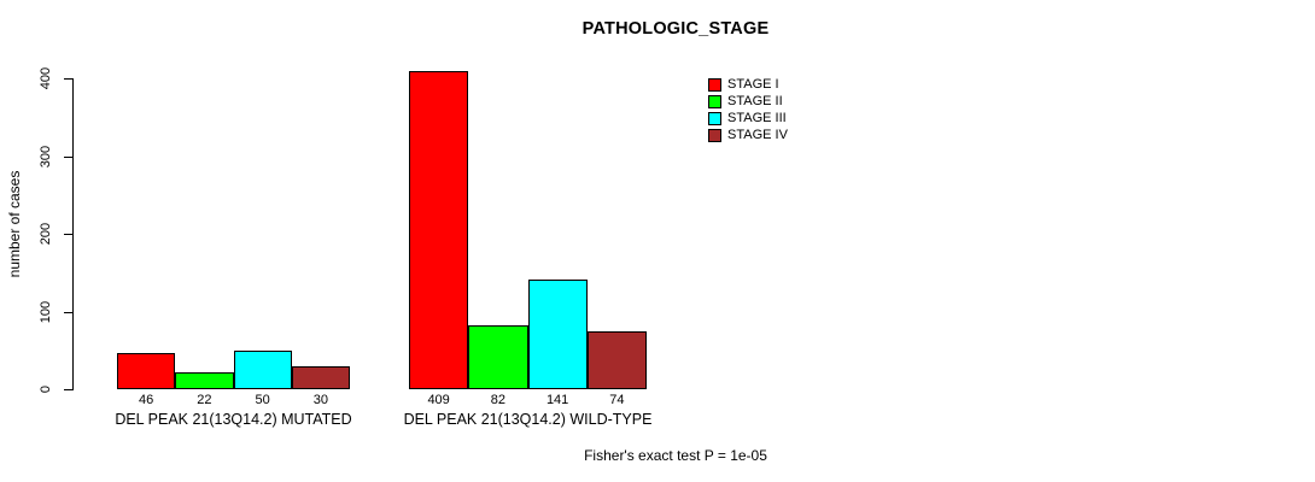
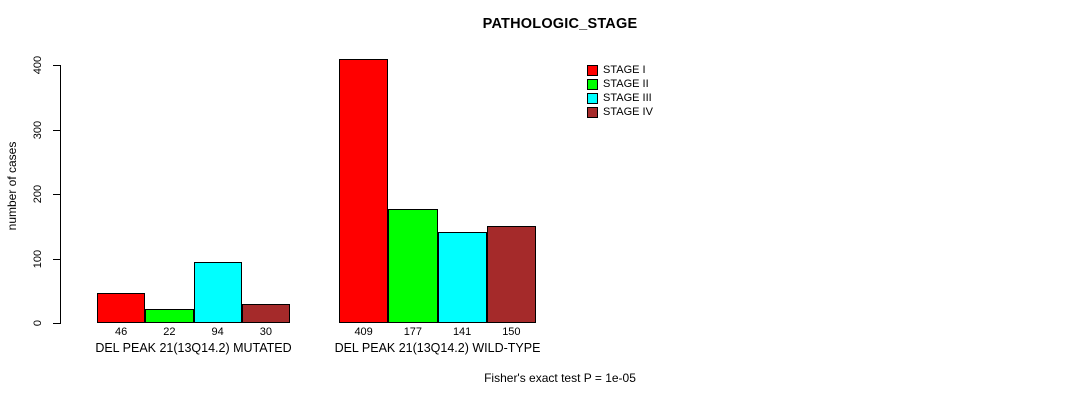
STAGE III/DEL PEAK 21(13Q14.2) MUTATED: 50 -> 94
STAGE II/DEL PEAK 21(13Q14.2) WILD-TYPE: 82 -> 177
STAGE IV/DEL PEAK 21(13Q14.2) WILD-TYPE: 74 -> 150
